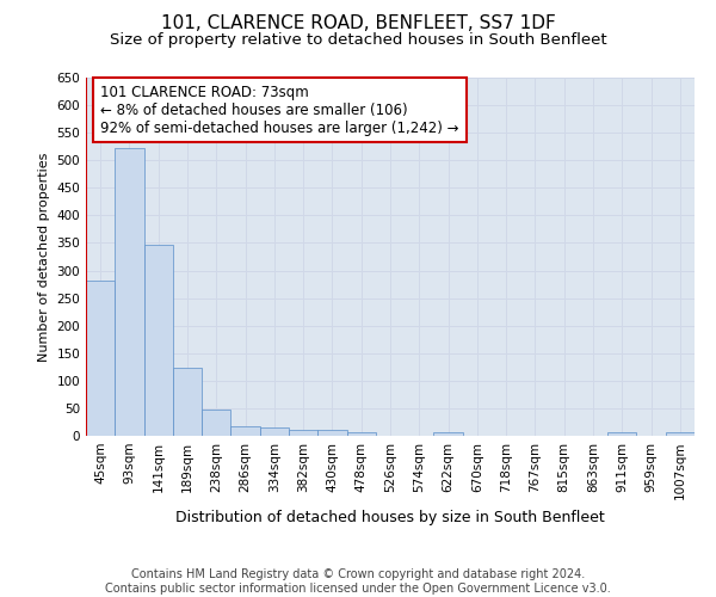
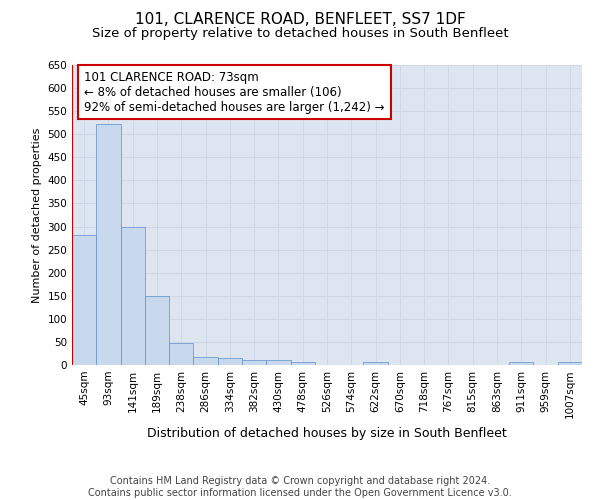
141sqm: 347 -> 300
189sqm: 123 -> 150
